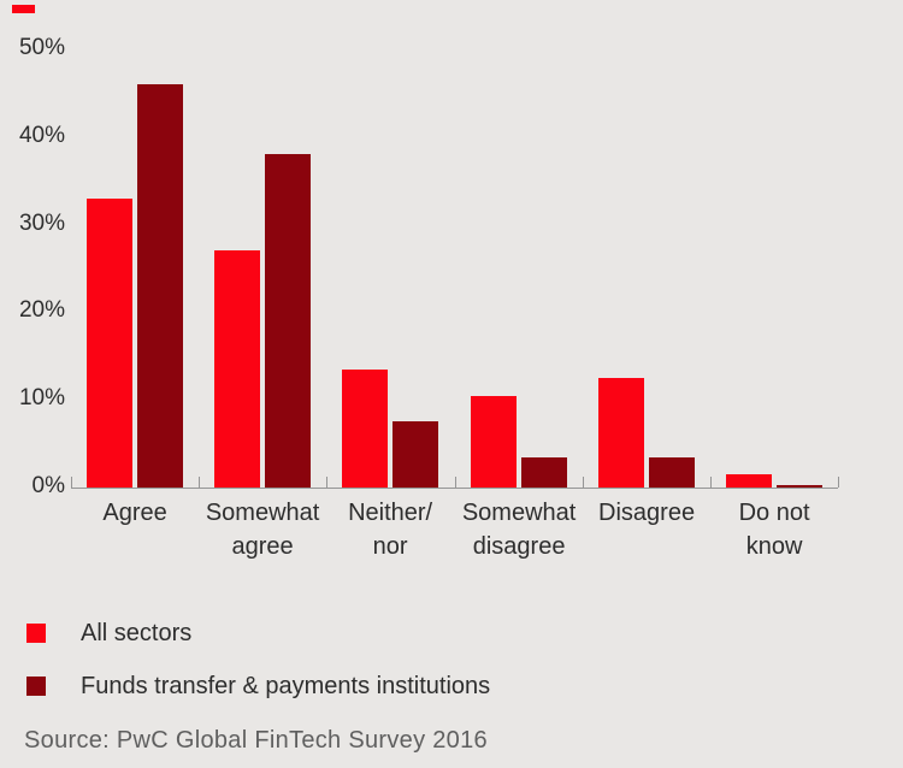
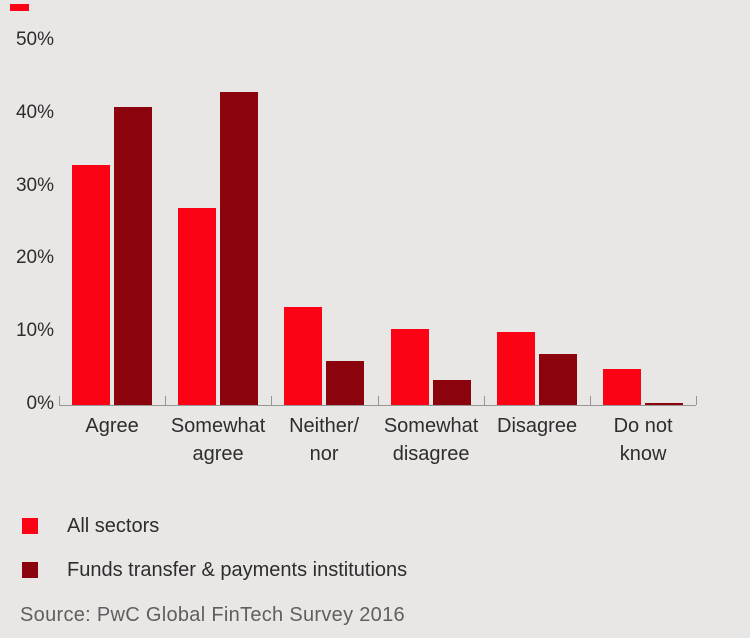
Funds transfer & payments institutions/Agree: 46% -> 41%
Funds transfer & payments institutions/Somewhat agree: 38% -> 43%
Funds transfer & payments institutions/Neither/ nor: 8% -> 6%
All sectors/Disagree: 12% -> 10%
Funds transfer & payments institutions/Disagree: 4% -> 7%
All sectors/Do not know: 2% -> 5%
